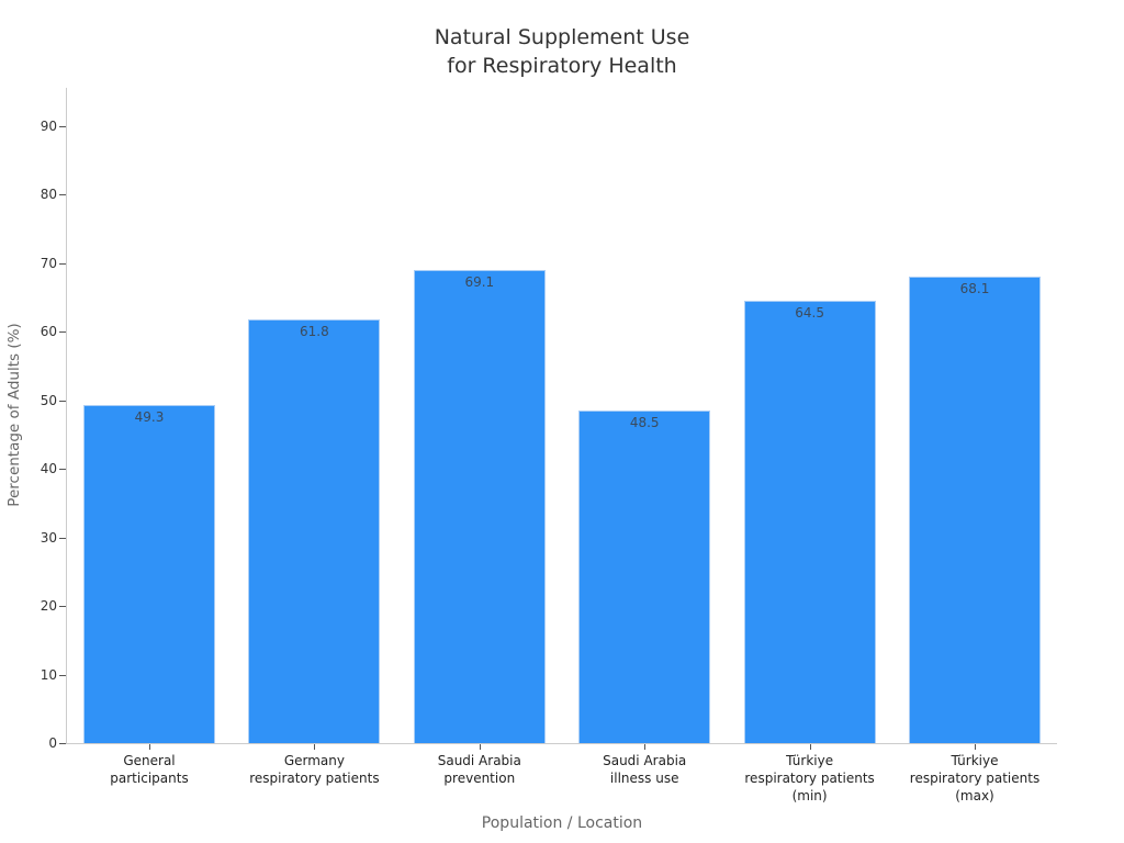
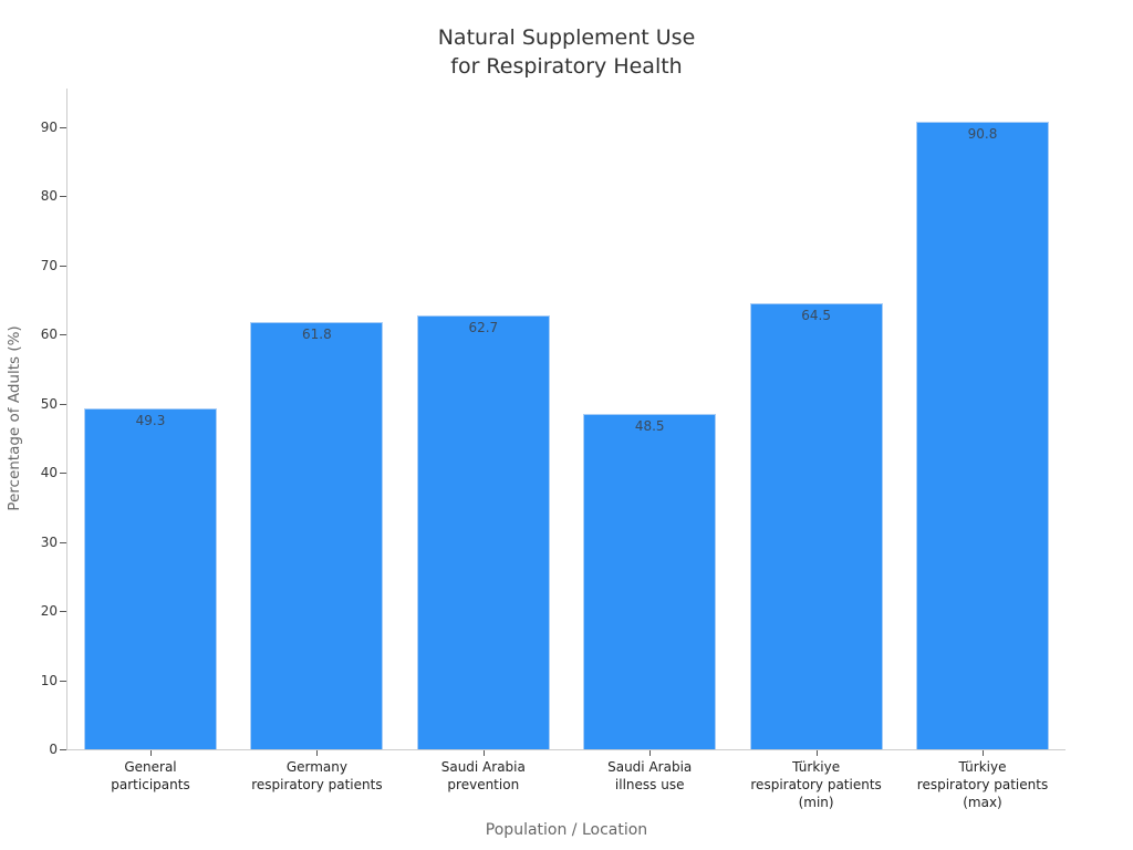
Saudi Arabia prevention: 69.1 -> 62.7
Türkiye respiratory patients (max): 68.1 -> 90.8
